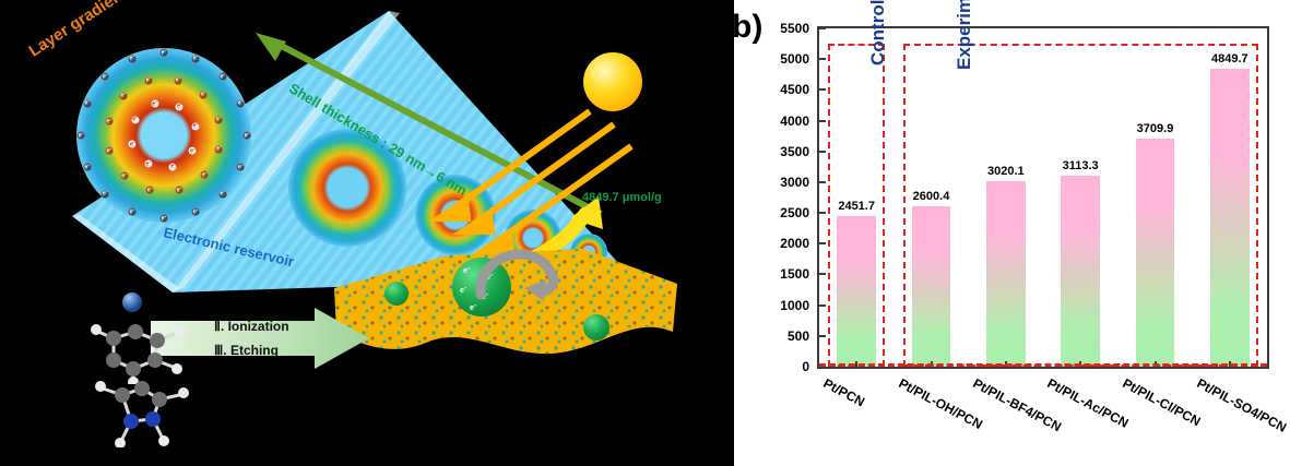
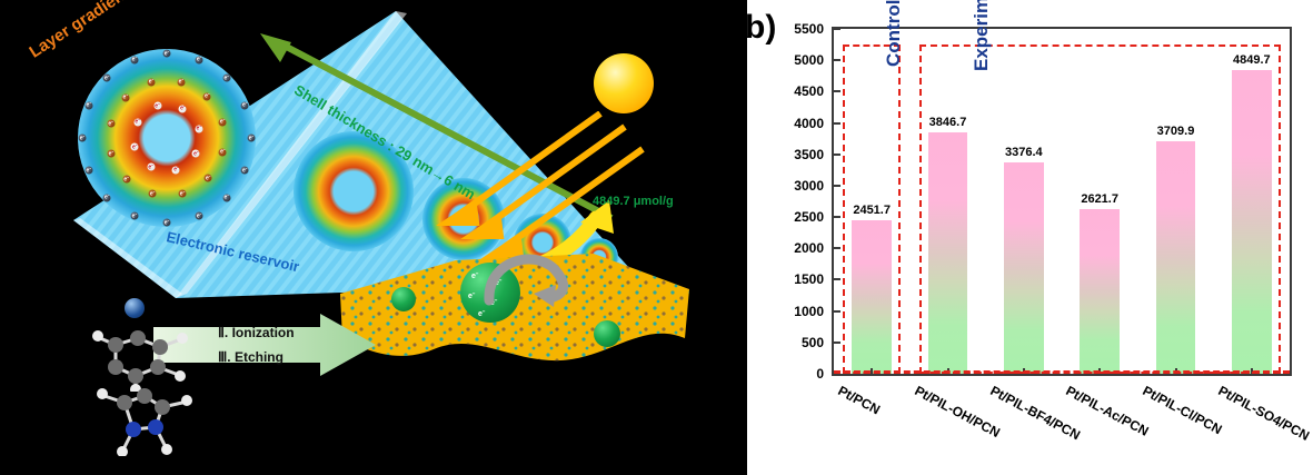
Pt/PIL-OH/PCN: 2600.4 -> 3846.7
Pt/PIL-BF4/PCN: 3020.1 -> 3376.4
Pt/PIL-Ac/PCN: 3113.3 -> 2621.7
